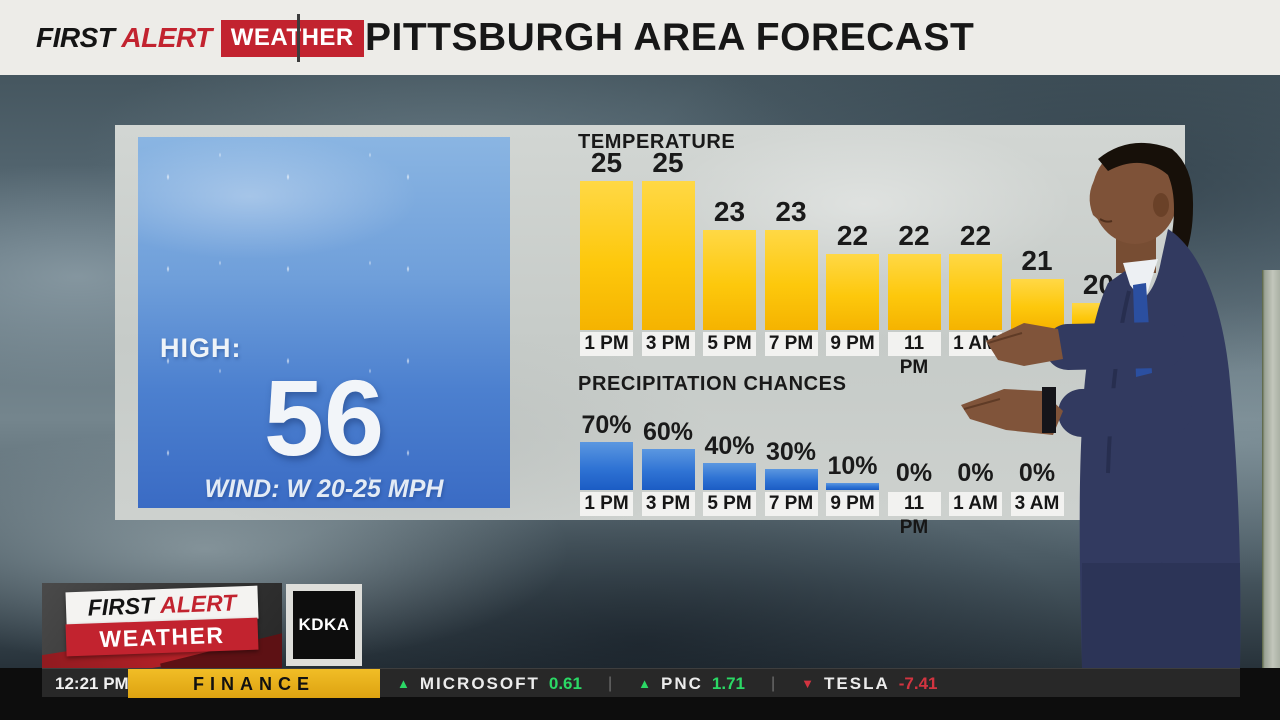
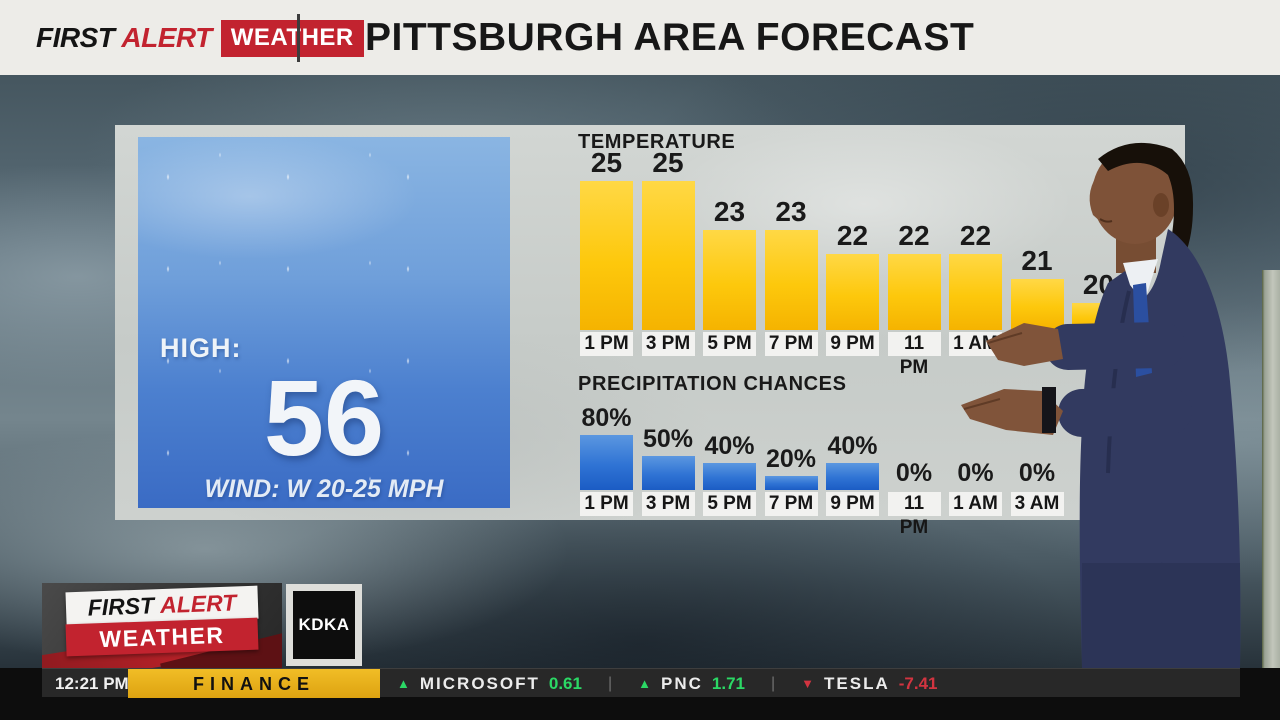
PRECIPITATION CHANCES/1 PM: 70% -> 80%
PRECIPITATION CHANCES/3 PM: 60% -> 50%
PRECIPITATION CHANCES/7 PM: 30% -> 20%
PRECIPITATION CHANCES/9 PM: 10% -> 40%
